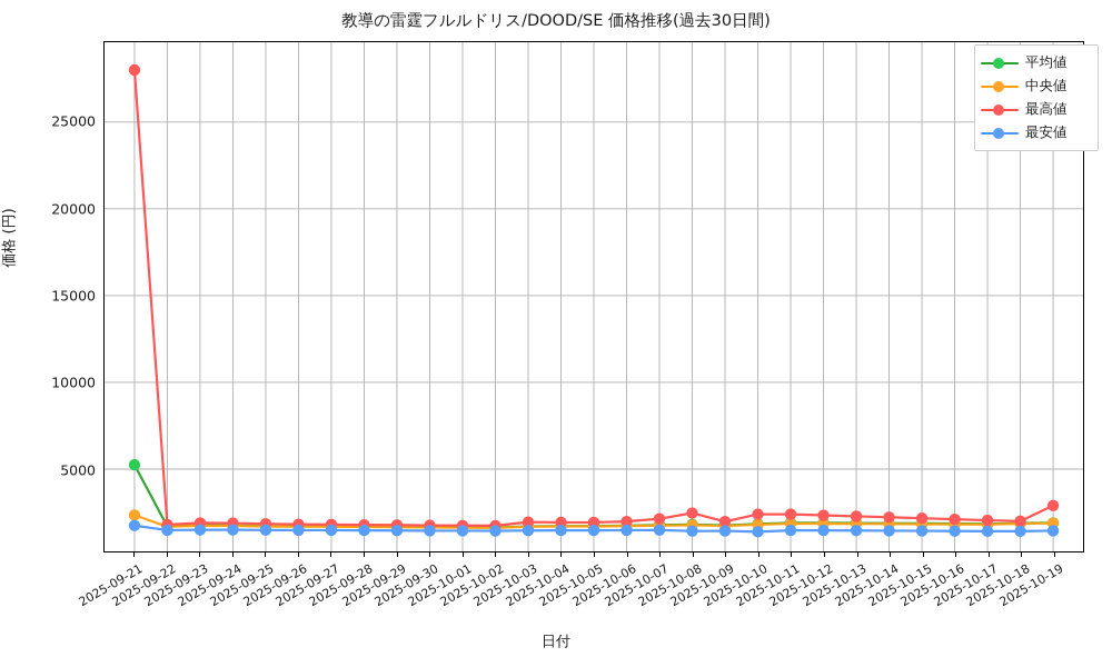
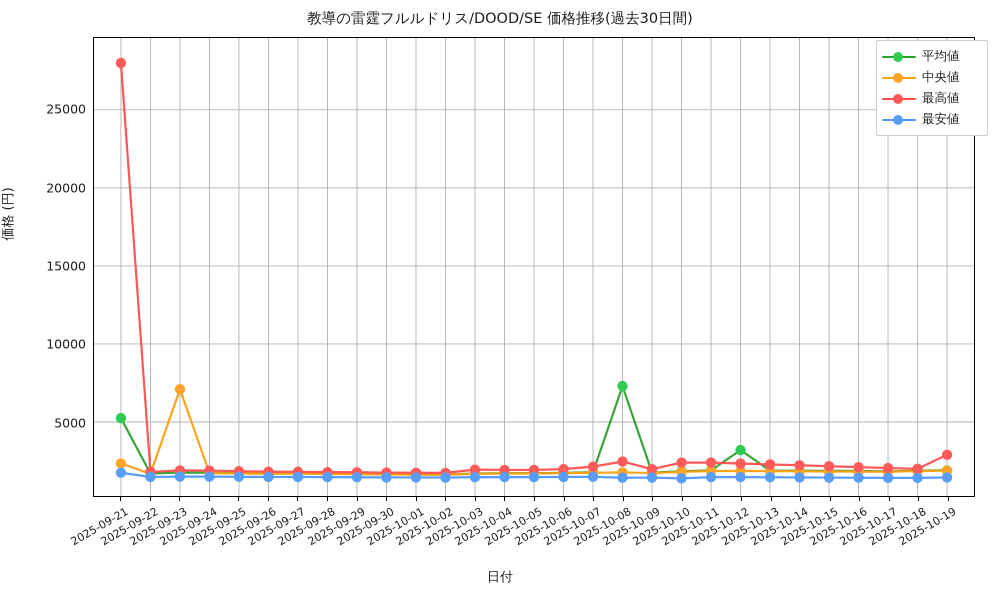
中央値/2025-09-23: 1700 -> 7100
平均値/2025-10-08: 1800 -> 7300
平均値/2025-10-12: 1900 -> 3200
